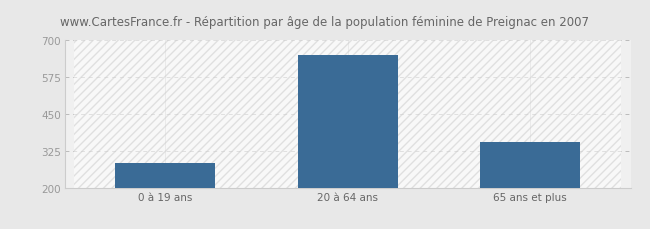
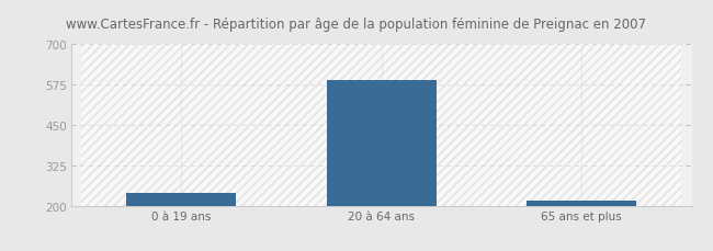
0 à 19 ans: 285 -> 240
20 à 64 ans: 650 -> 590
65 ans et plus: 355 -> 215
